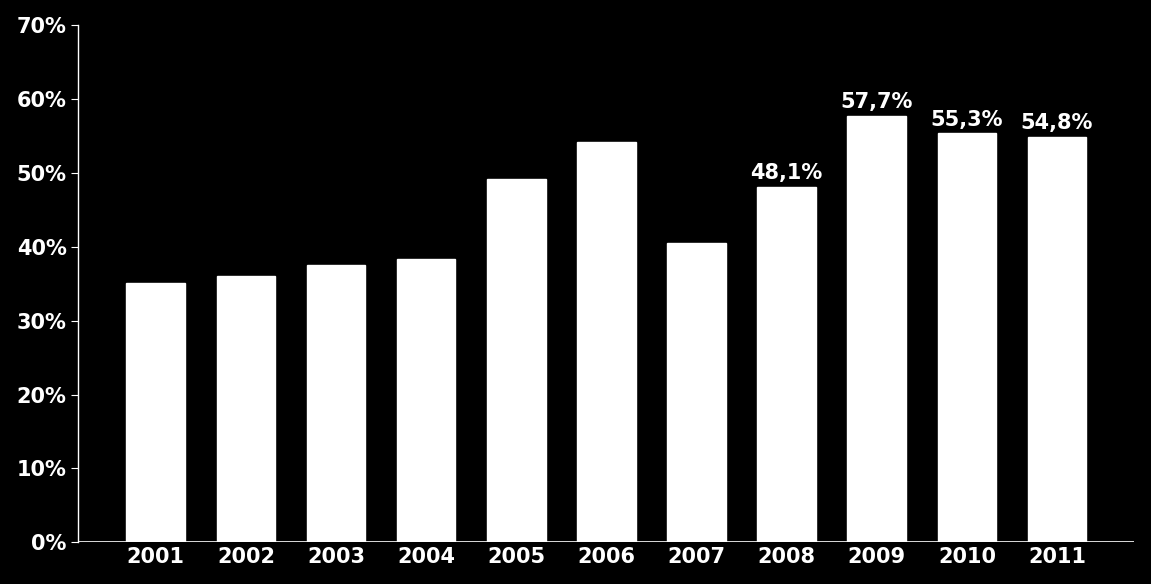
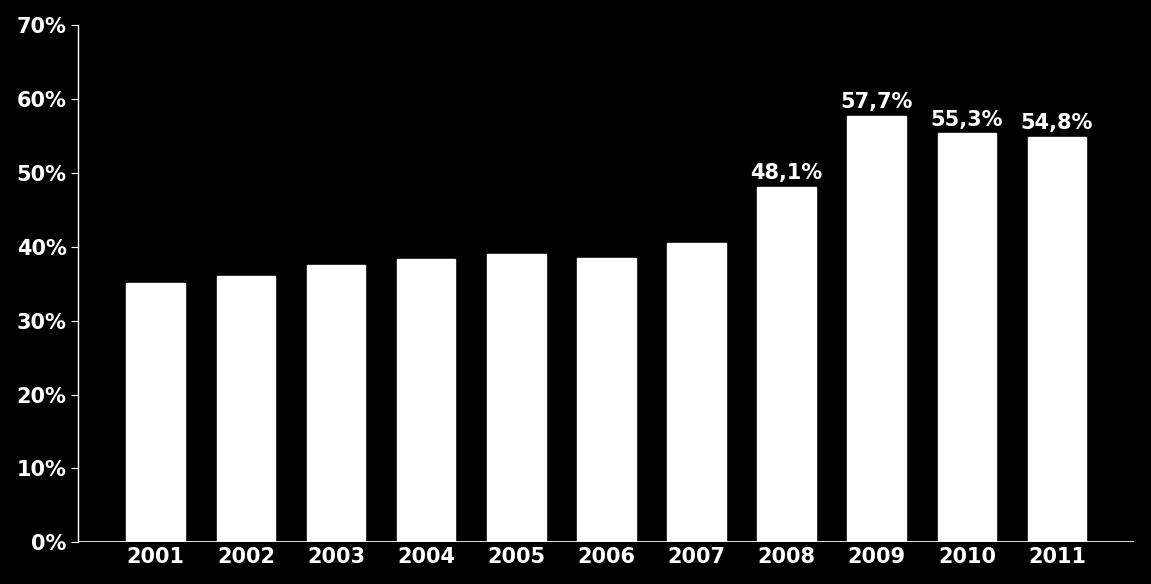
2005: 49.2% -> 39.0%
2006: 54.2% -> 38.5%
